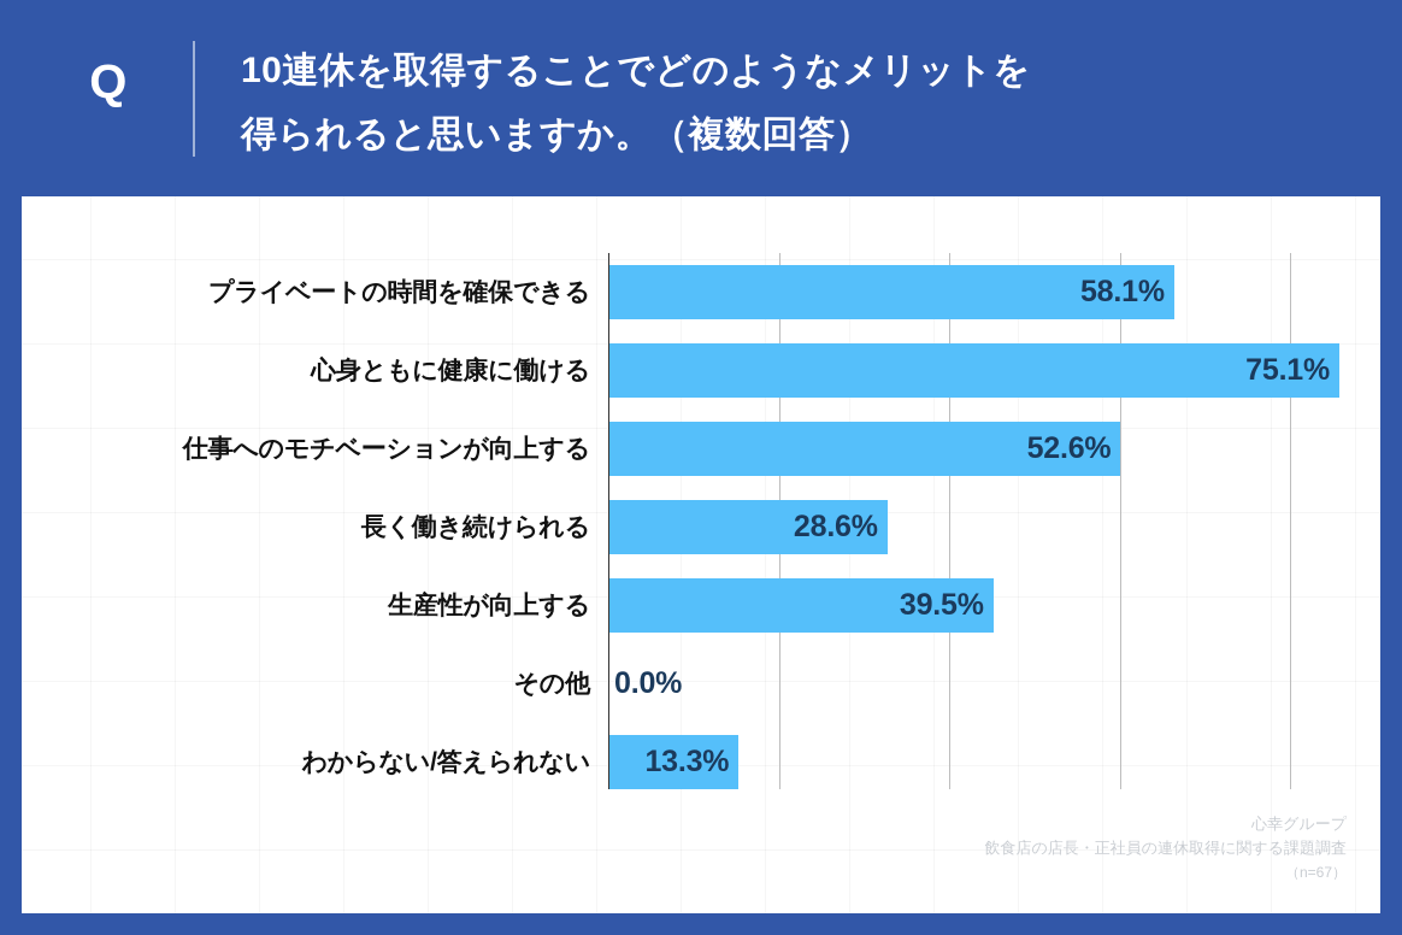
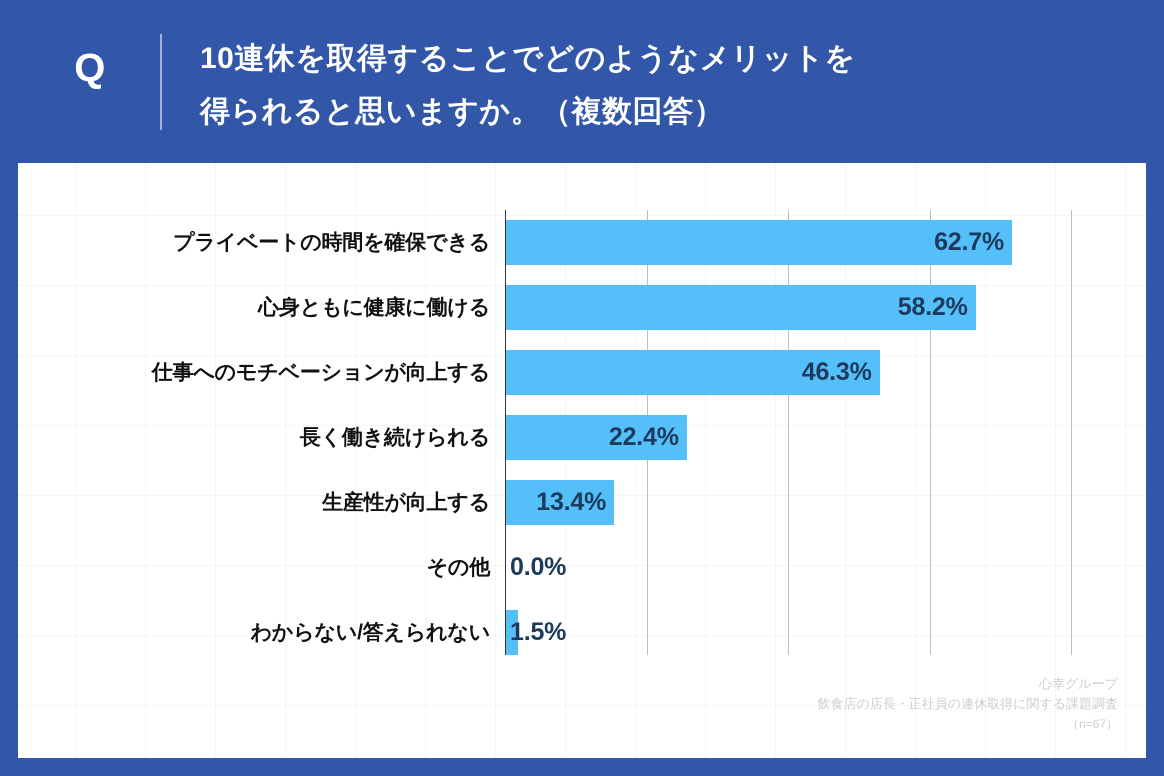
プライベートの時間を確保できる: 58.1% -> 62.7%
心身ともに健康に働ける: 75.1% -> 58.2%
仕事へのモチベーションが向上する: 52.6% -> 46.3%
長く働き続けられる: 28.6% -> 22.4%
生産性が向上する: 39.5% -> 13.4%
わからない/答えられない: 13.3% -> 1.5%
